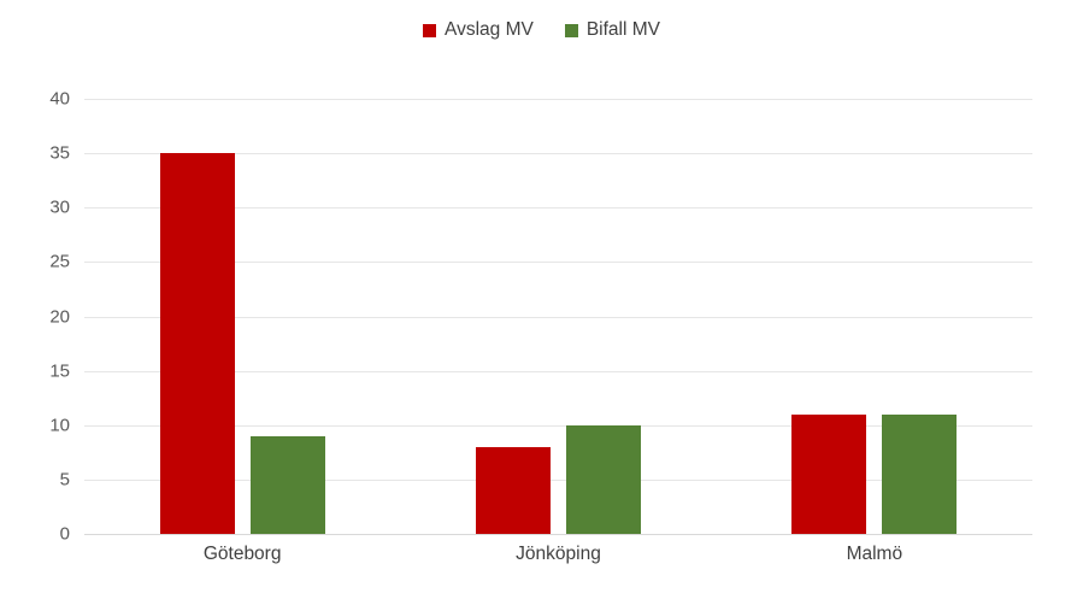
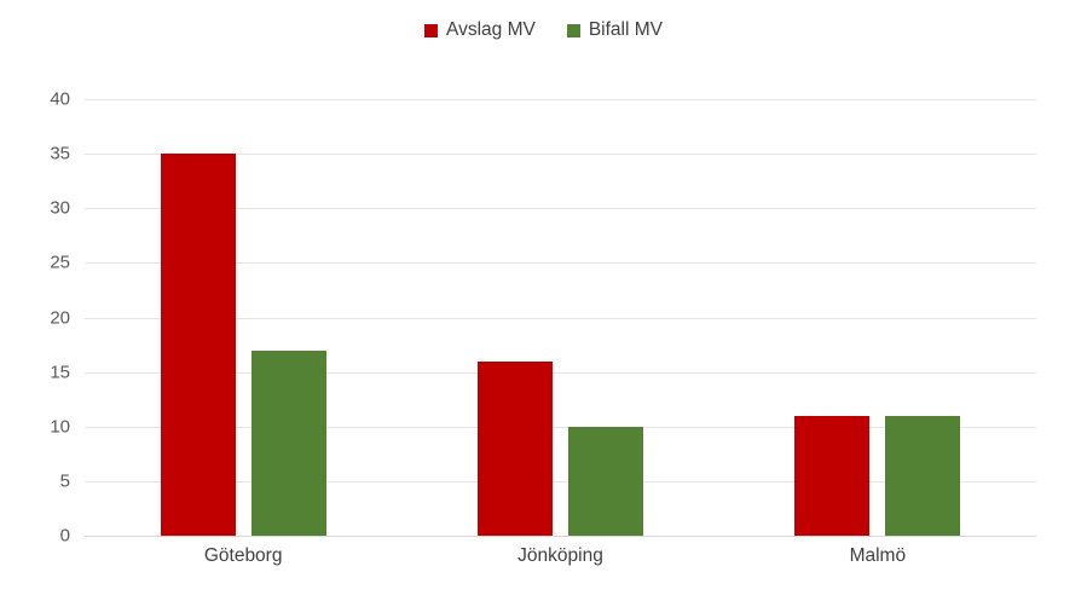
Bifall MV/Göteborg: 9 -> 17
Avslag MV/Jönköping: 8 -> 16
